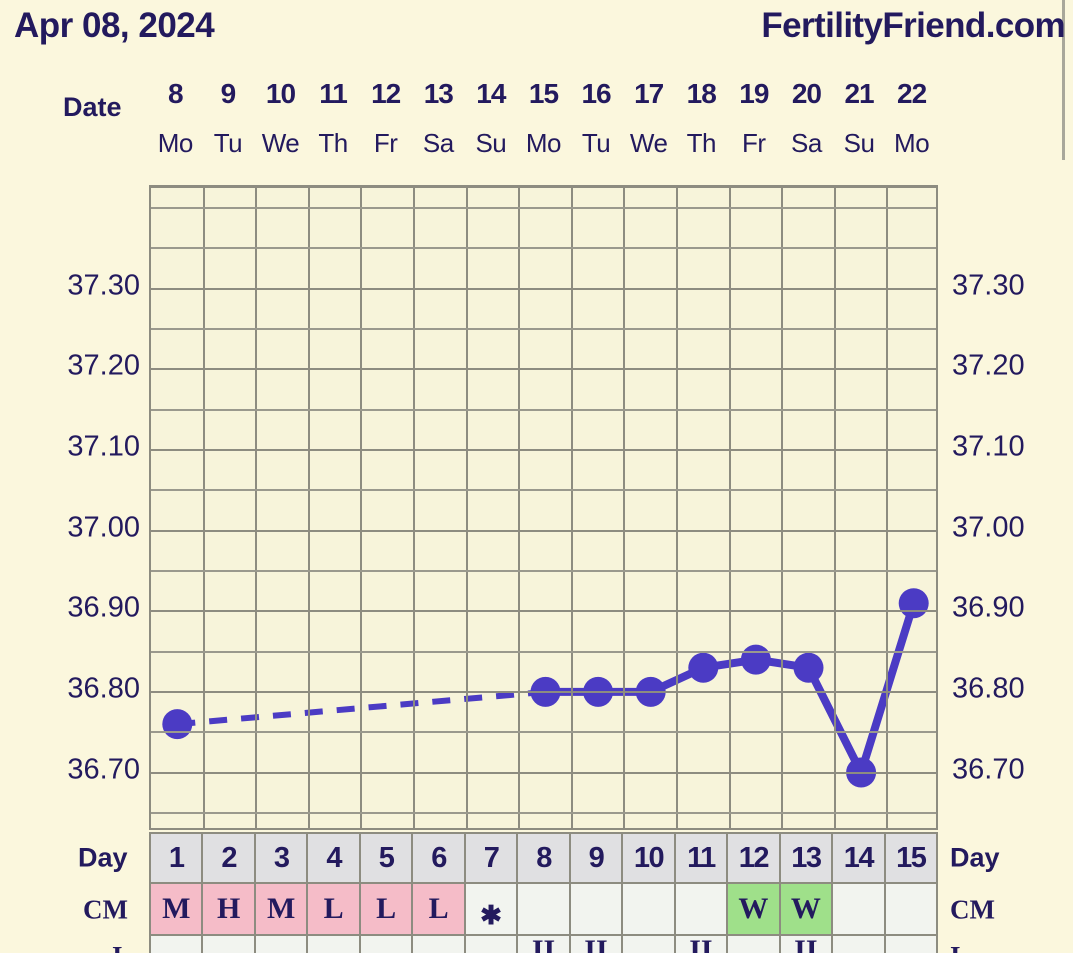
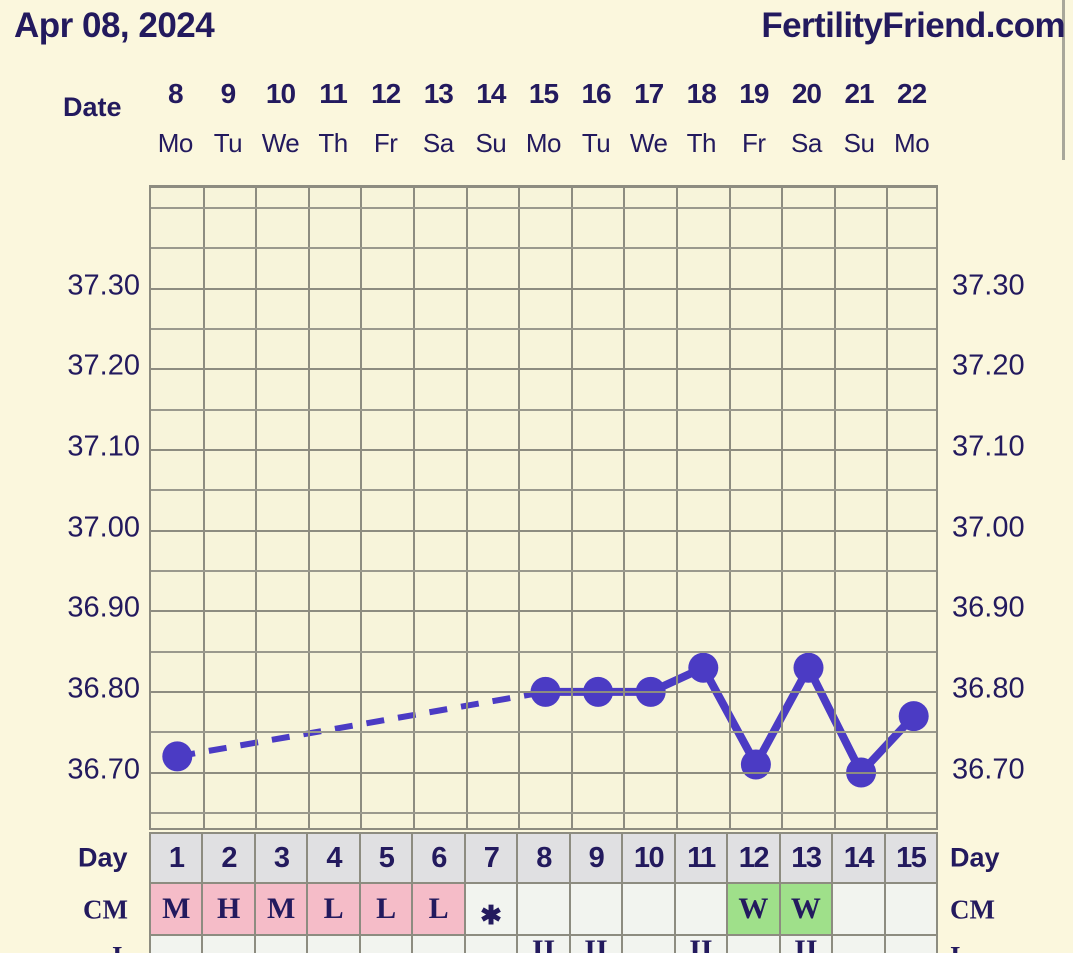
1: 36.76 -> 36.72
12: 36.84 -> 36.71
15: 36.91 -> 36.77
